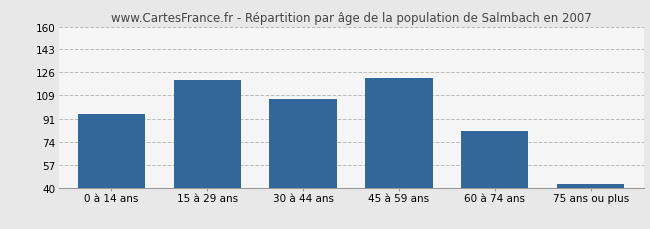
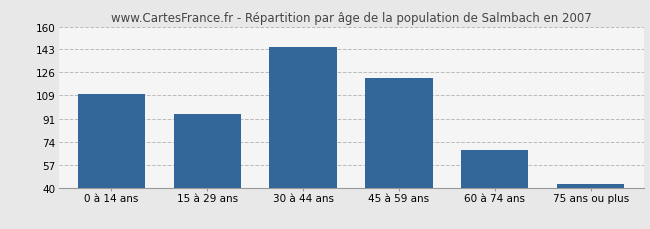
0 à 14 ans: 95 -> 110
15 à 29 ans: 120 -> 95
30 à 44 ans: 106 -> 145
60 à 74 ans: 82 -> 68
